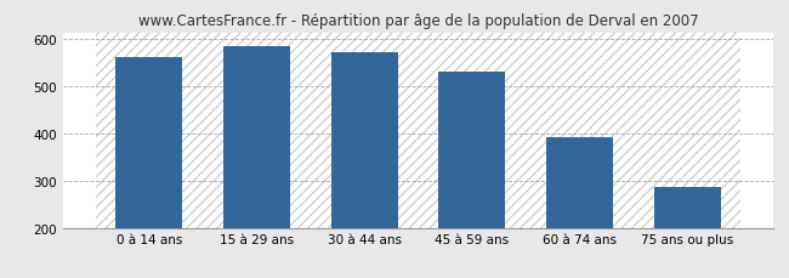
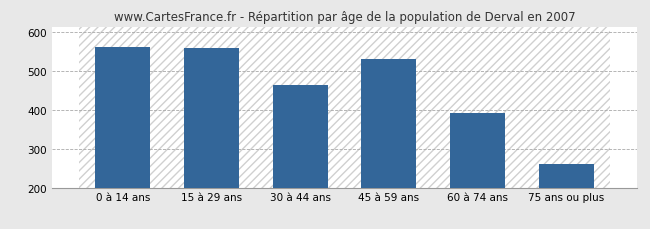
15 à 29 ans: 585 -> 560
30 à 44 ans: 572 -> 465
75 ans ou plus: 287 -> 260
